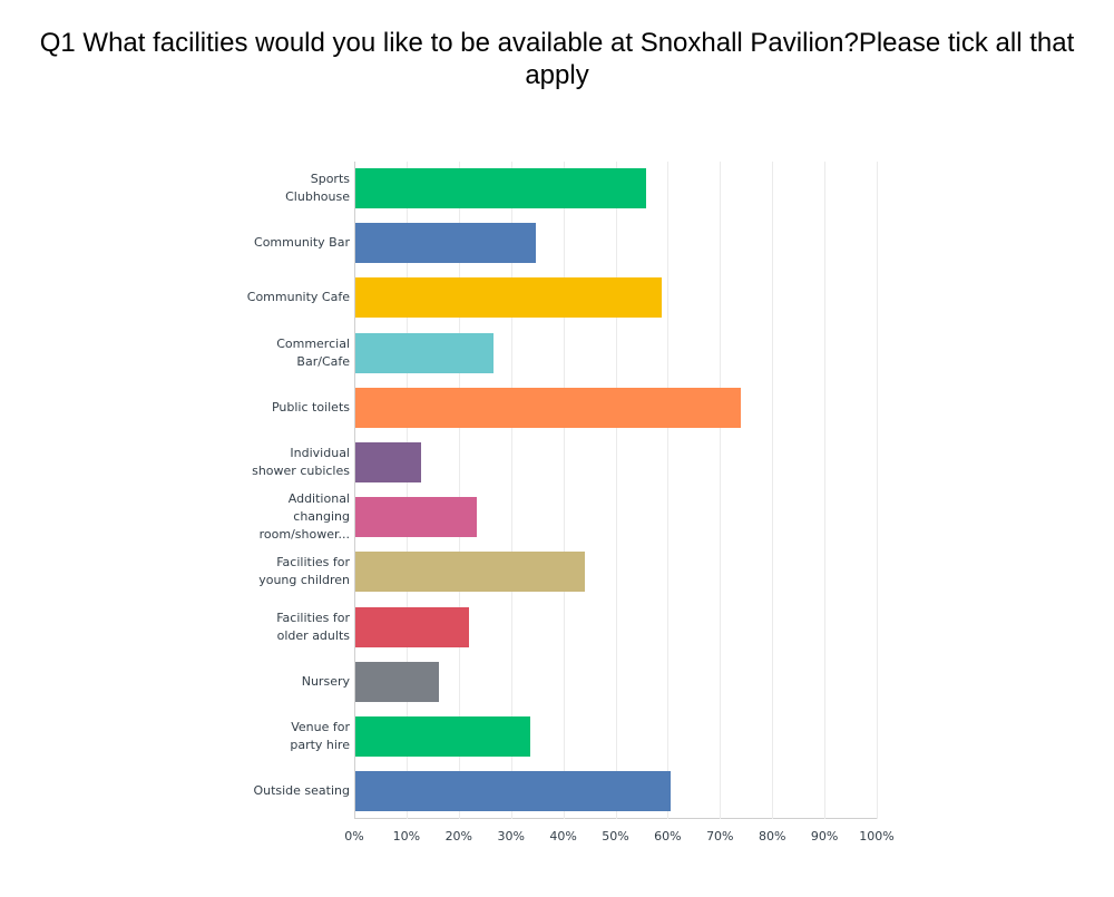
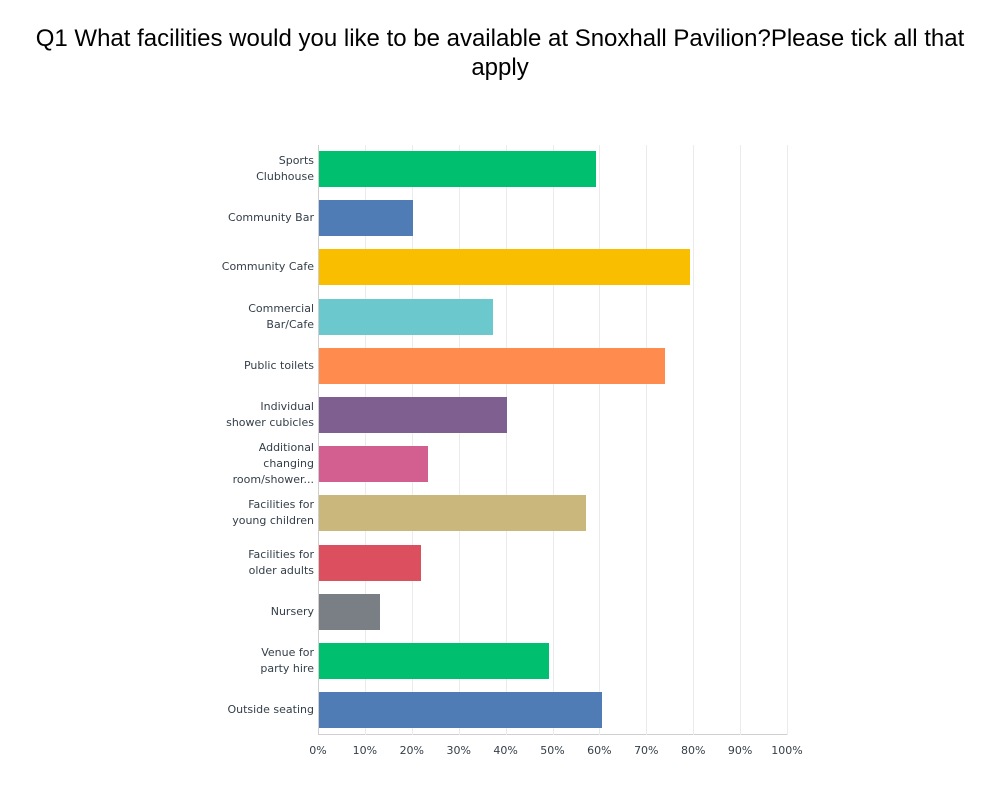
Sports Clubhouse: 56% -> 59%
Community Bar: 34% -> 20%
Community Cafe: 59% -> 79%
Commercial Bar/Cafe: 26% -> 37%
Individual shower cubicles: 13% -> 40%
Facilities for young children: 44% -> 57%
Nursery: 16% -> 13%
Venue for party hire: 34% -> 49%
